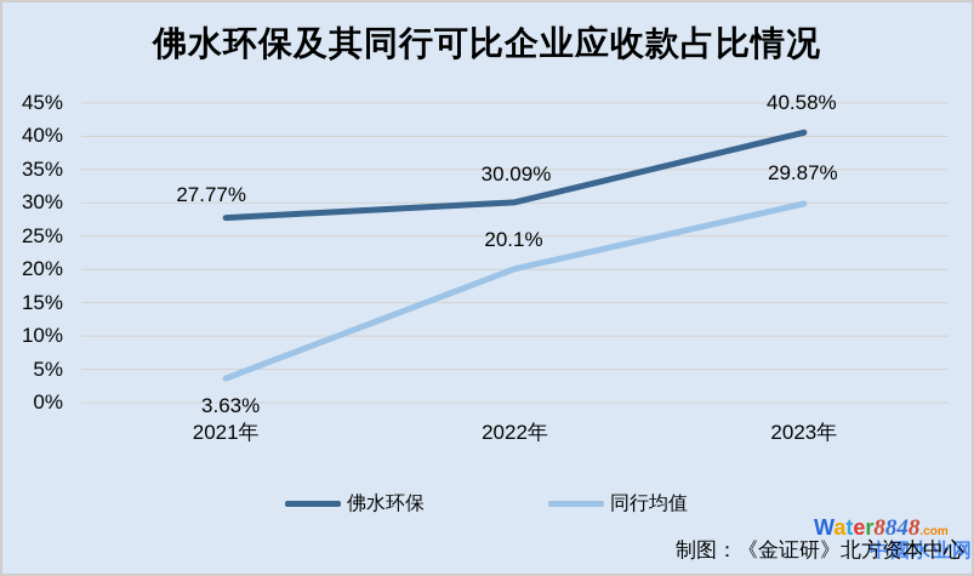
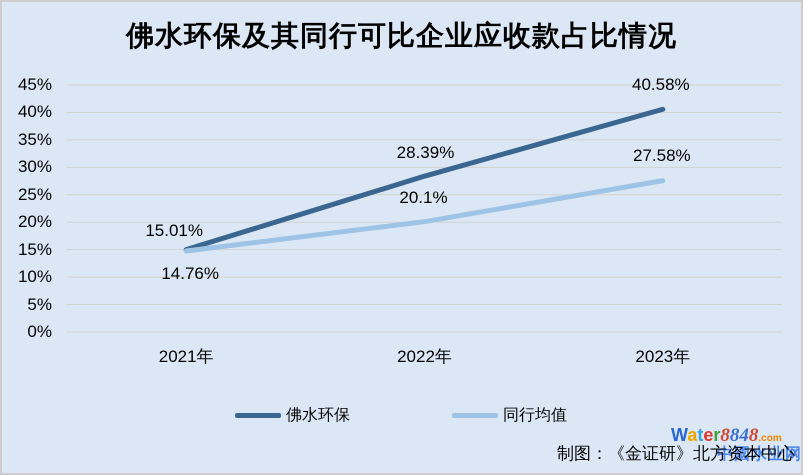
佛水环保/2021年: 27.77% -> 15.01%
同行均值/2021年: 3.63% -> 14.76%
佛水环保/2022年: 30.09% -> 28.39%
同行均值/2023年: 29.87% -> 27.58%
